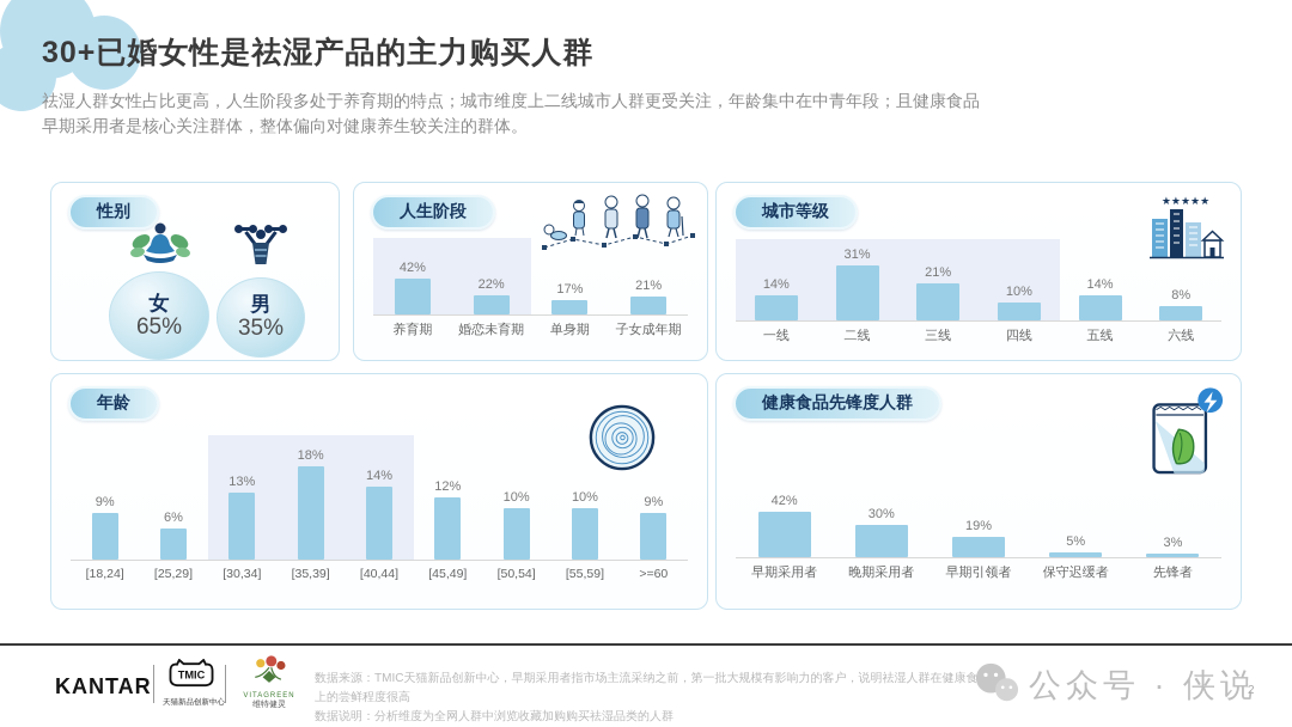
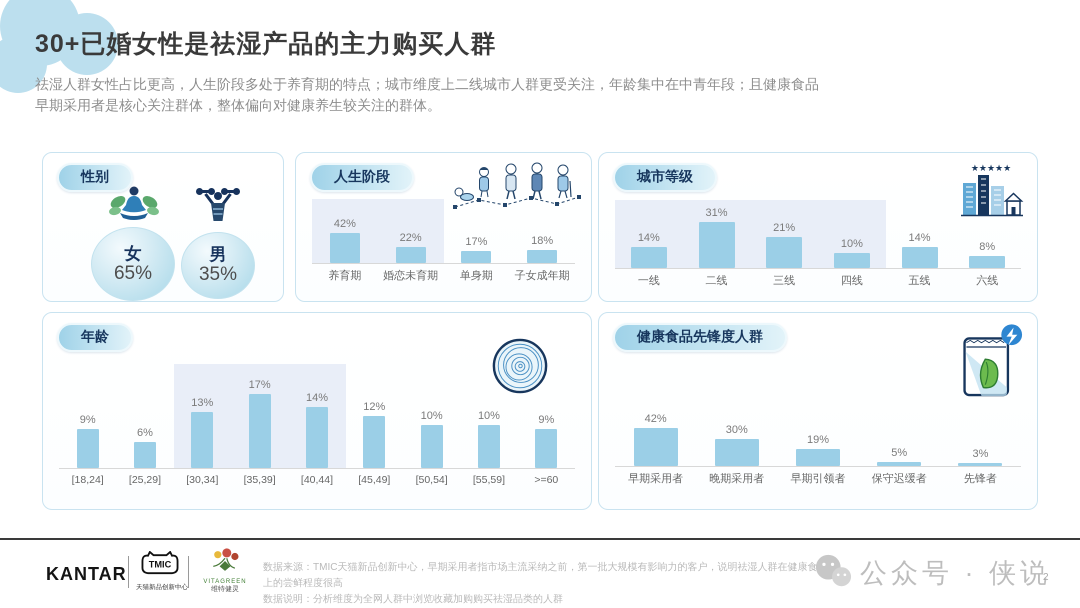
人生阶段/子女成年期: 21% -> 18%
年龄/[35,39]: 18% -> 17%
